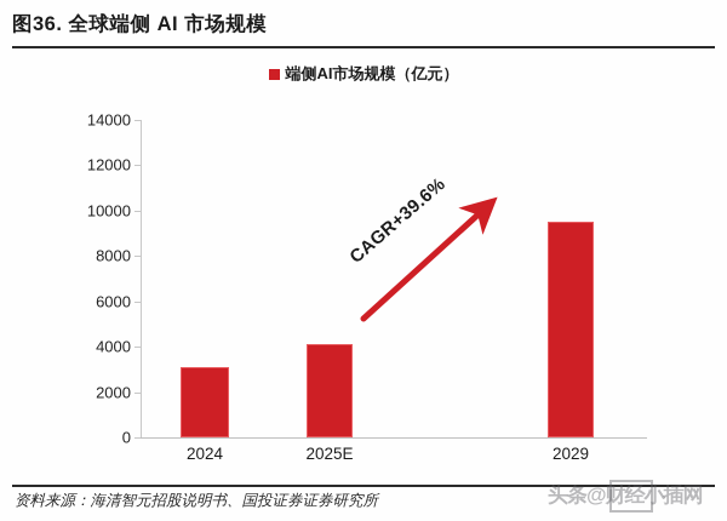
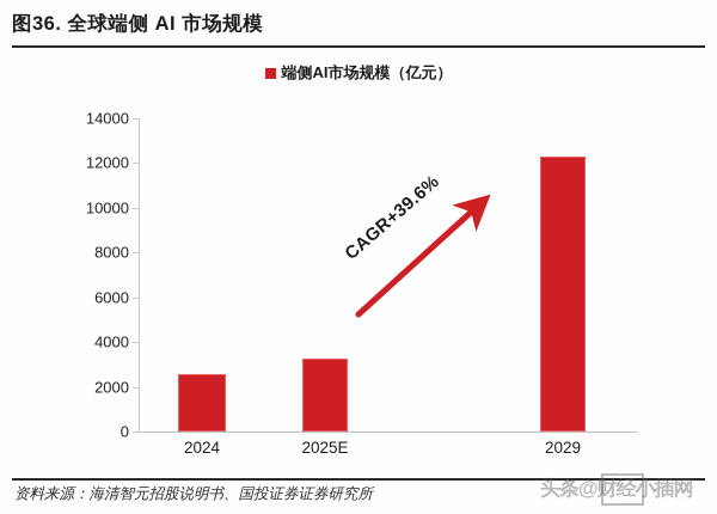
2024: 3100 -> 2600
2025E: 4100 -> 3200
2029: 9500 -> 12300
